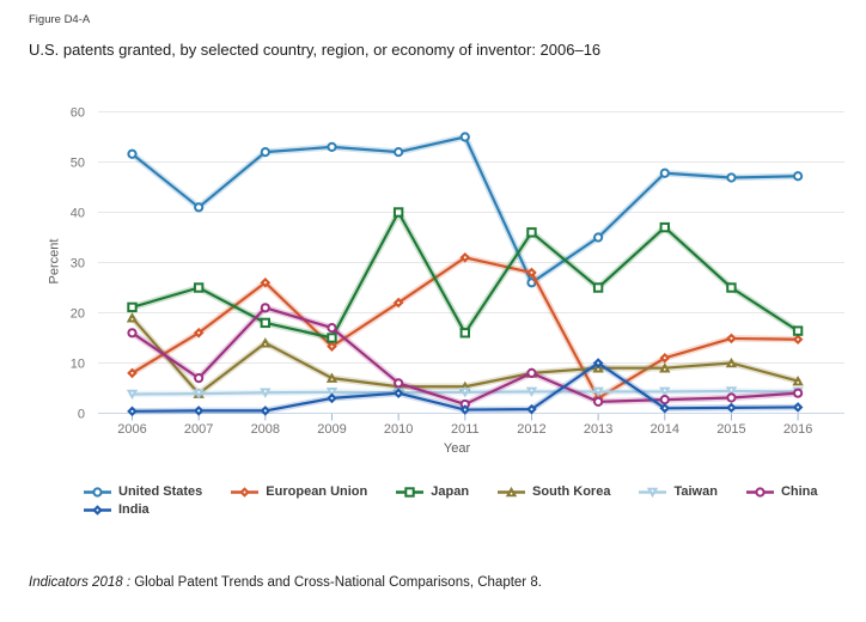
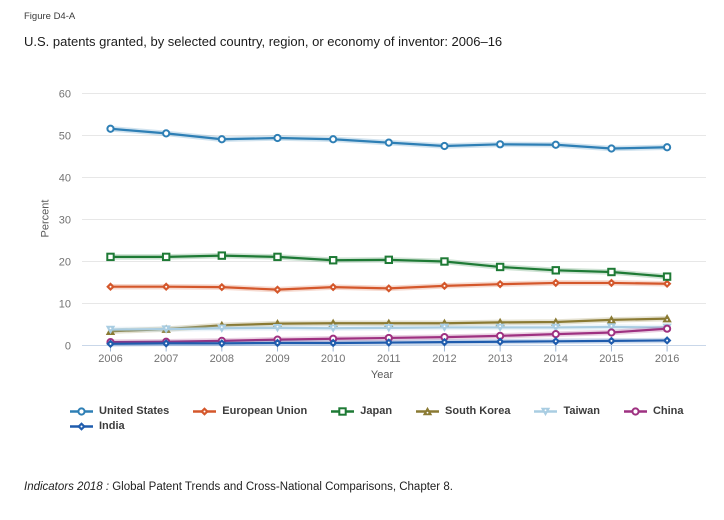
European Union/2006: 8 -> 14
South Korea/2006: 19 -> 3
China/2006: 16 -> 1
United States/2007: 41 -> 50
European Union/2007: 16 -> 14
Japan/2007: 25 -> 21
China/2007: 7 -> 1
United States/2008: 52 -> 49
European Union/2008: 26 -> 14
Japan/2008: 18 -> 21
South Korea/2008: 14 -> 5
China/2008: 21 -> 1
United States/2009: 53 -> 49
Japan/2009: 15 -> 21
South Korea/2009: 7 -> 5
China/2009: 17 -> 1
India/2009: 3 -> 1
United States/2010: 52 -> 49
European Union/2010: 22 -> 14
Japan/2010: 40 -> 20
China/2010: 6 -> 2
India/2010: 4 -> 1
United States/2011: 55 -> 48
European Union/2011: 31 -> 14
Japan/2011: 16 -> 20
United States/2012: 26 -> 48
European Union/2012: 28 -> 14
Japan/2012: 36 -> 20
South Korea/2012: 8 -> 5
China/2012: 8 -> 2
United States/2013: 35 -> 48
European Union/2013: 3 -> 15
Japan/2013: 25 -> 19
South Korea/2013: 9 -> 6
India/2013: 10 -> 1
European Union/2014: 11 -> 15
Japan/2014: 37 -> 18
South Korea/2014: 9 -> 6
Japan/2015: 25 -> 18
South Korea/2015: 10 -> 6
